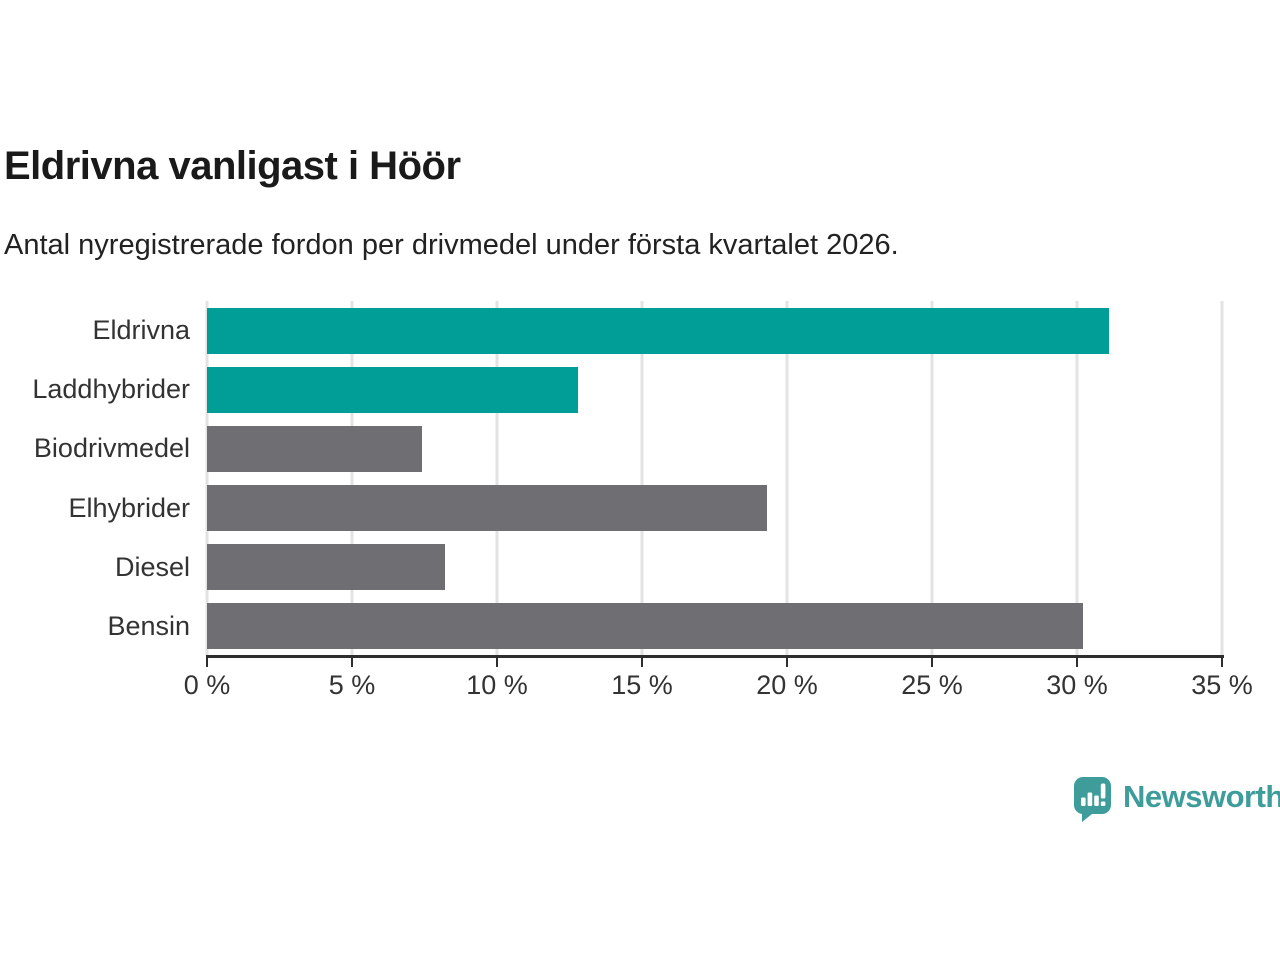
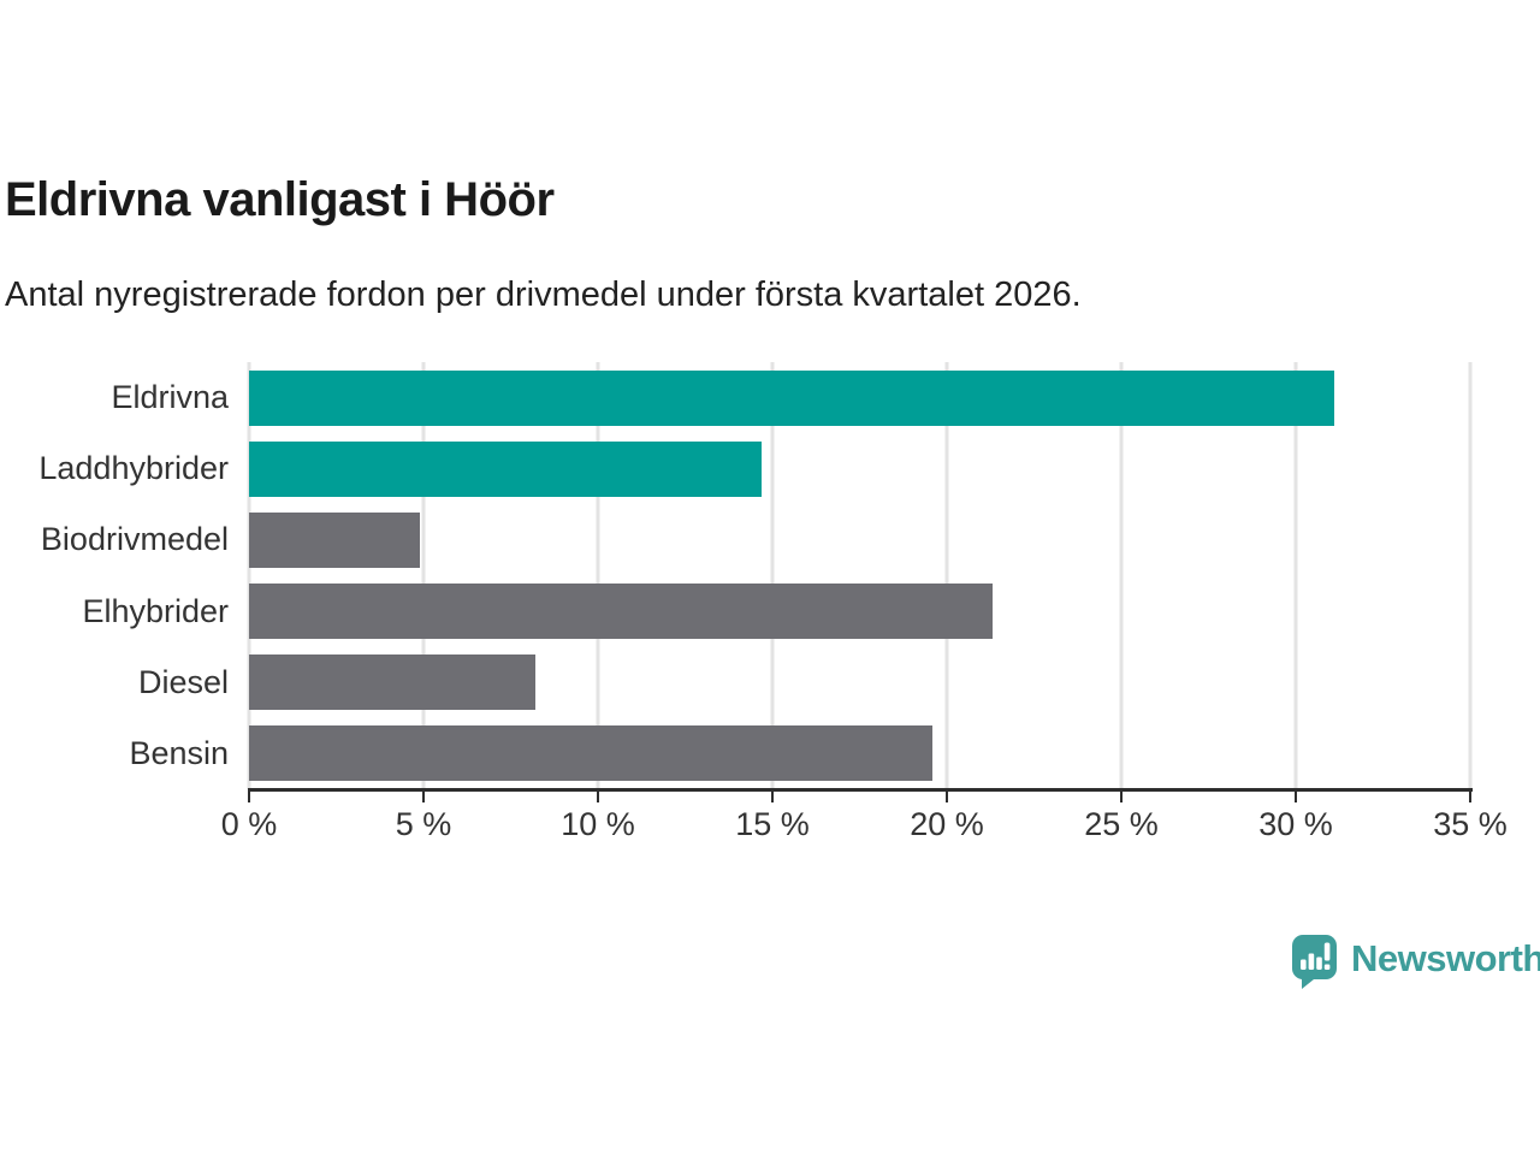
Laddhybrider: 12.8% -> 14.7%
Biodrivmedel: 7.4% -> 4.9%
Elhybrider: 19.3% -> 21.3%
Bensin: 30.2% -> 19.6%
